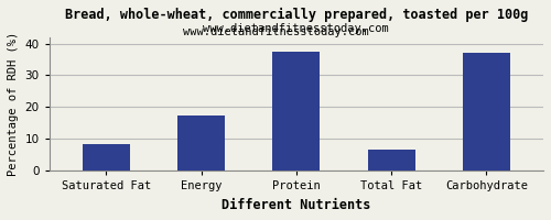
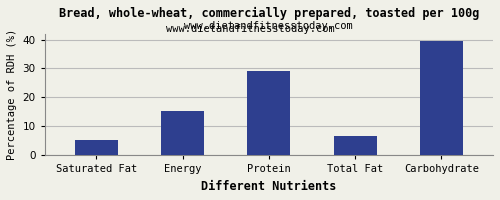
Saturated Fat: 8.5 -> 5.5
Energy: 17.5 -> 15.2
Protein: 37.5 -> 29.2
Carbohydrate: 37.0 -> 39.5
